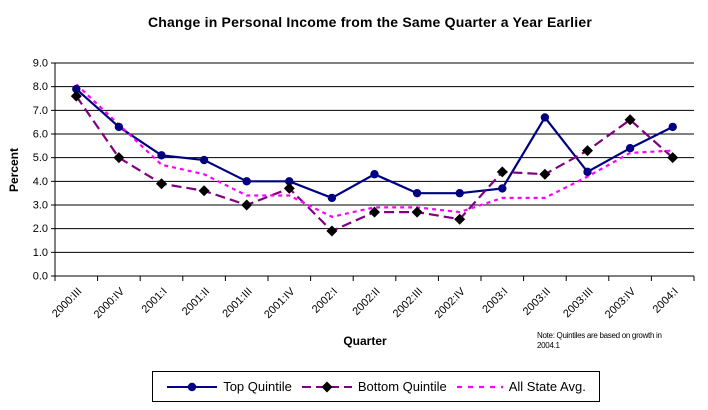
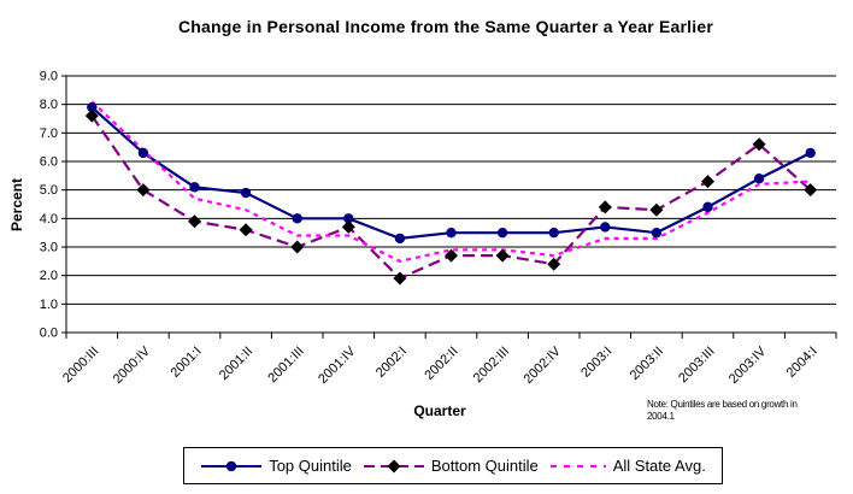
Top Quintile/2002:II: 4.3 -> 3.5
Top Quintile/2003:II: 6.7 -> 3.5
